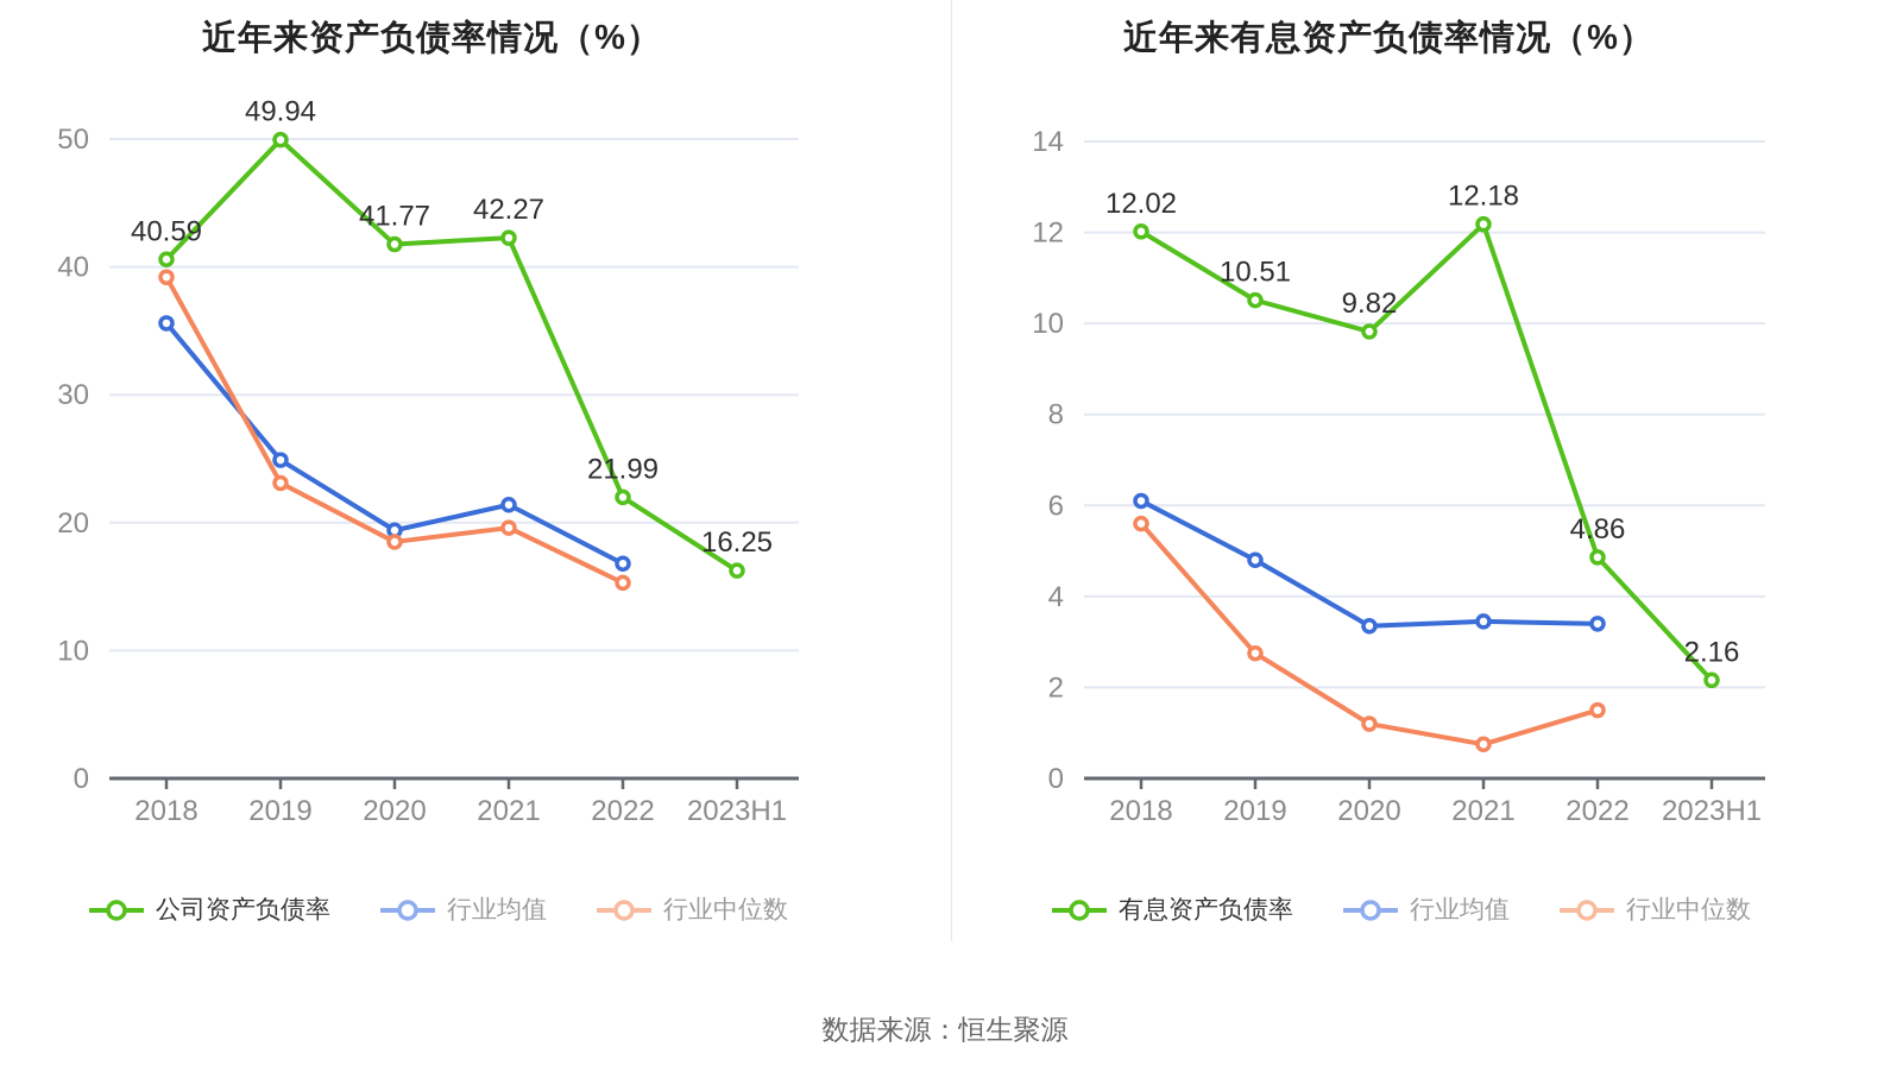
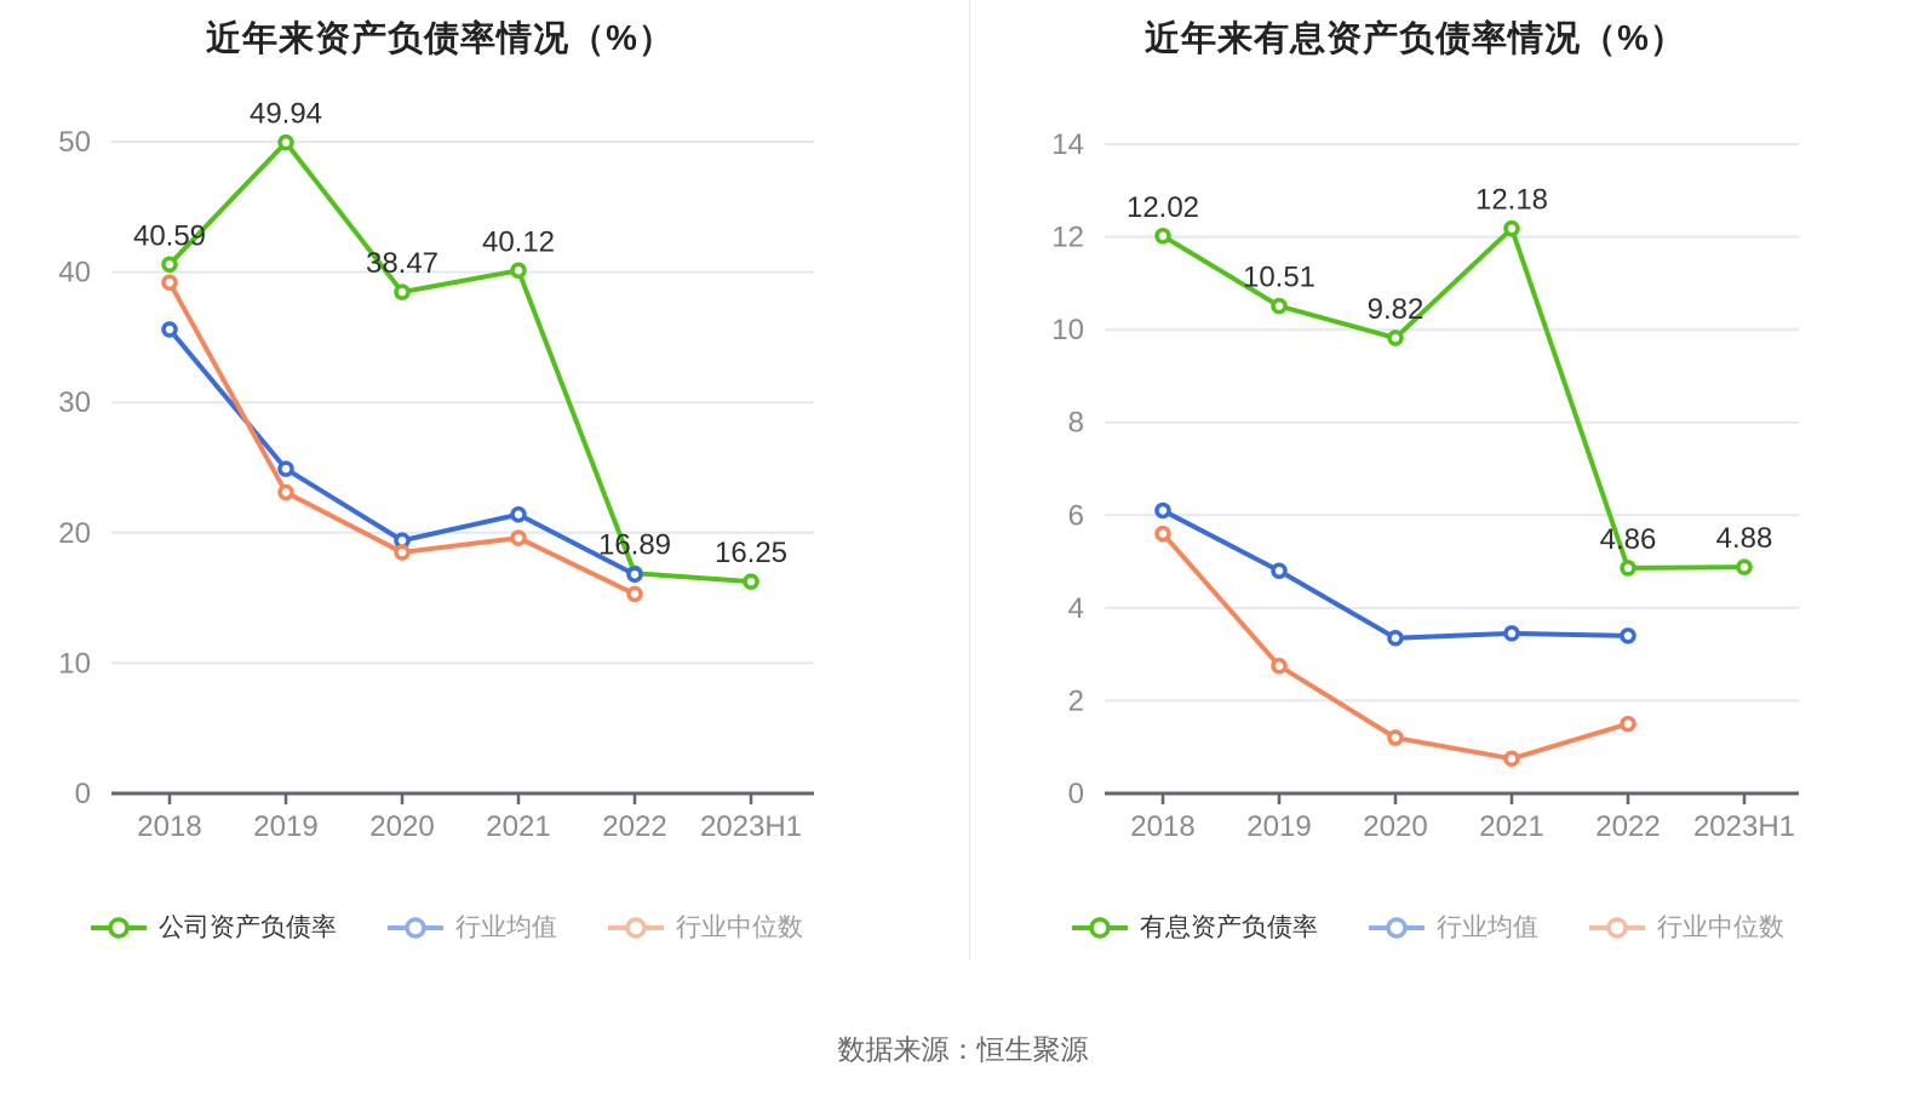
近年来资产负债率情况（%）/公司资产负债率/2020: 41.77 -> 38.47
近年来资产负债率情况（%）/公司资产负债率/2021: 42.27 -> 40.12
近年来资产负债率情况（%）/公司资产负债率/2022: 21.99 -> 16.89
近年来有息资产负债率情况（%）/有息资产负债率/2023H1: 2.16 -> 4.88
